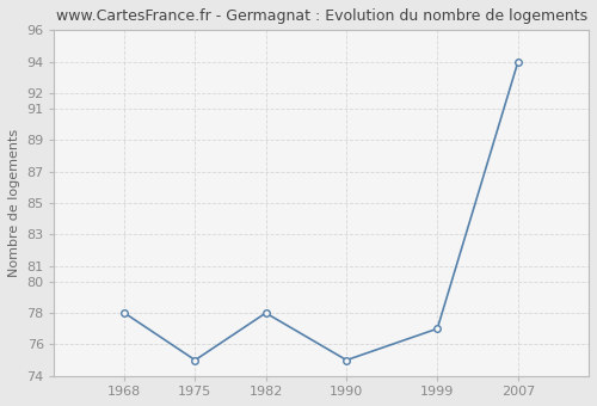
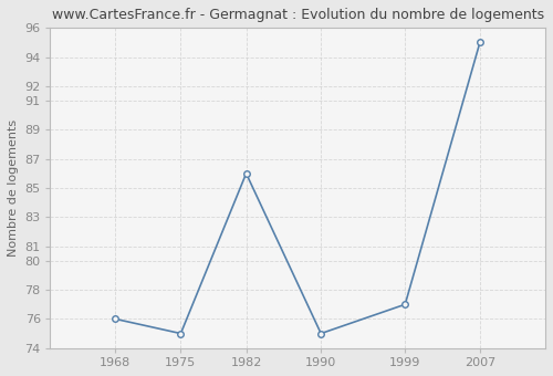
1968: 78 -> 76
1982: 78 -> 86
2007: 94 -> 95
